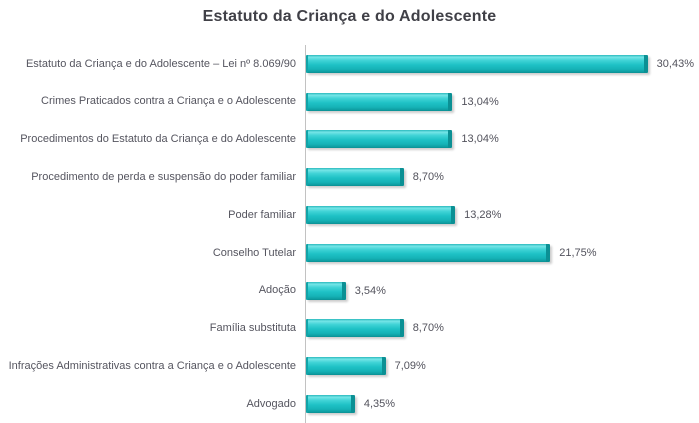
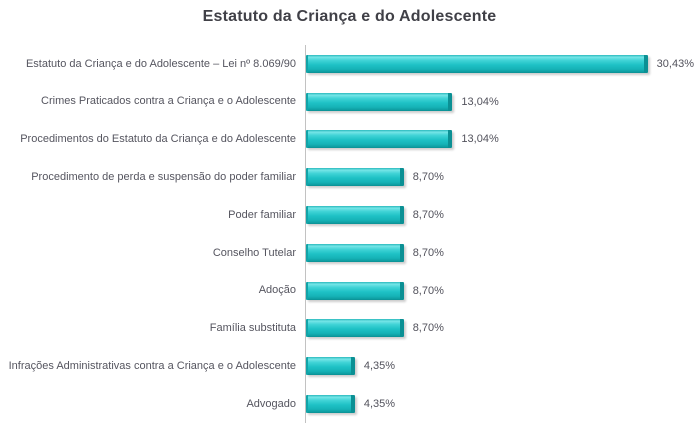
Poder familiar: 13,28% -> 8,70%
Conselho Tutelar: 21,75% -> 8,70%
Adoção: 3,54% -> 8,70%
Infrações Administrativas contra a Criança e o Adolescente: 7,09% -> 4,35%
